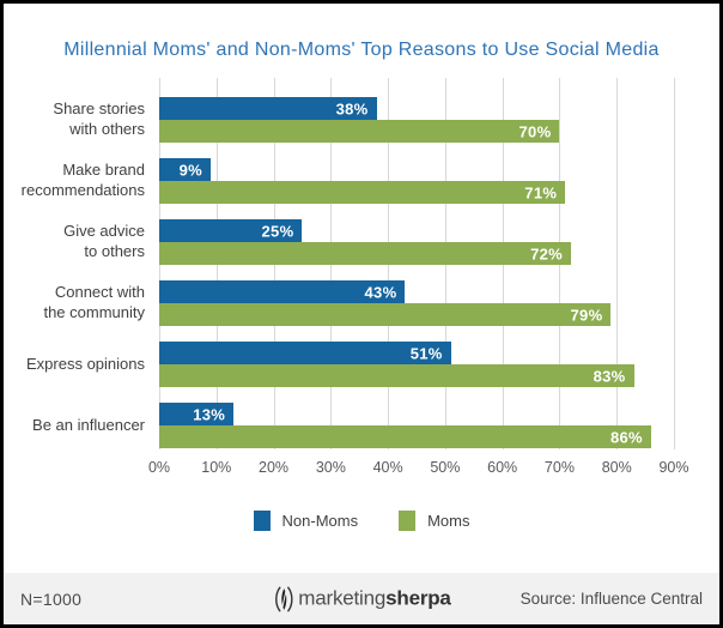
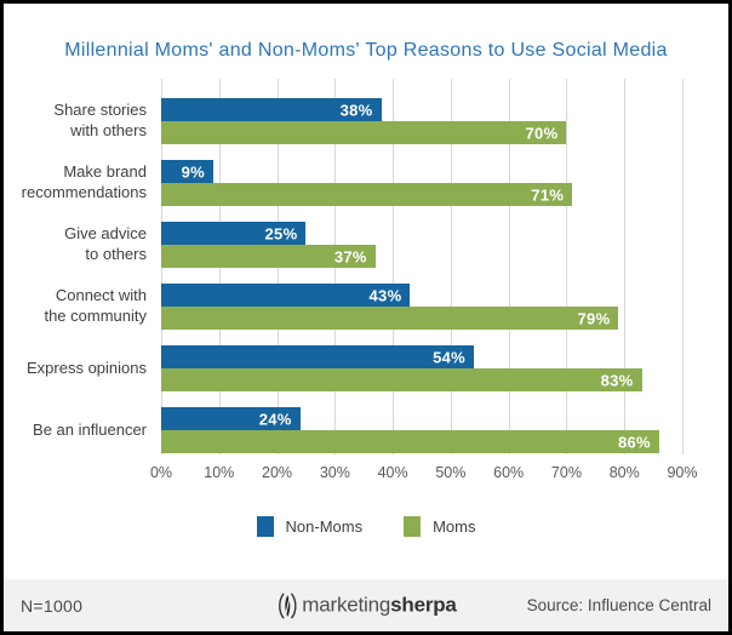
Moms/Give advice to others: 72% -> 37%
Non-Moms/Express opinions: 51% -> 54%
Non-Moms/Be an influencer: 13% -> 24%
